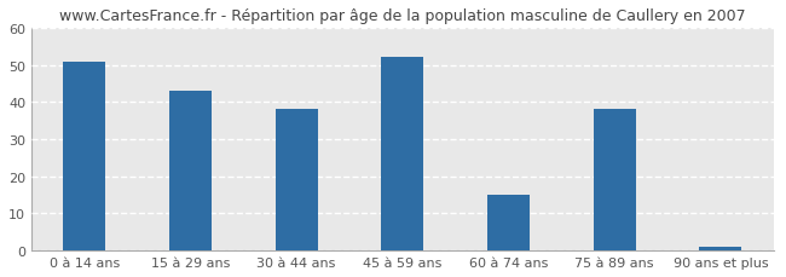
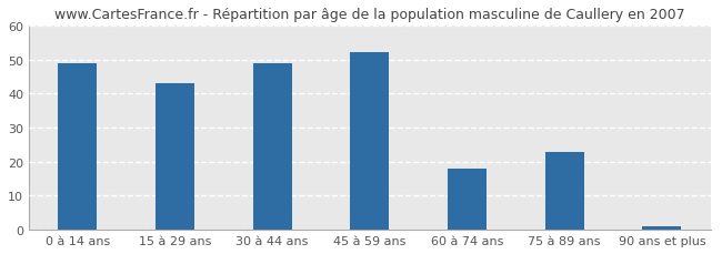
0 à 14 ans: 51 -> 49
30 à 44 ans: 38 -> 49
60 à 74 ans: 15 -> 18
75 à 89 ans: 38 -> 23
